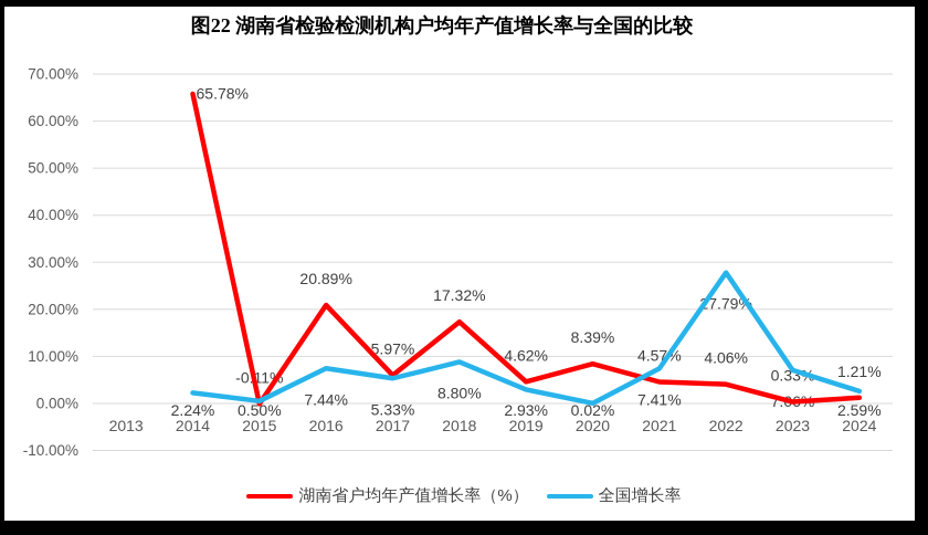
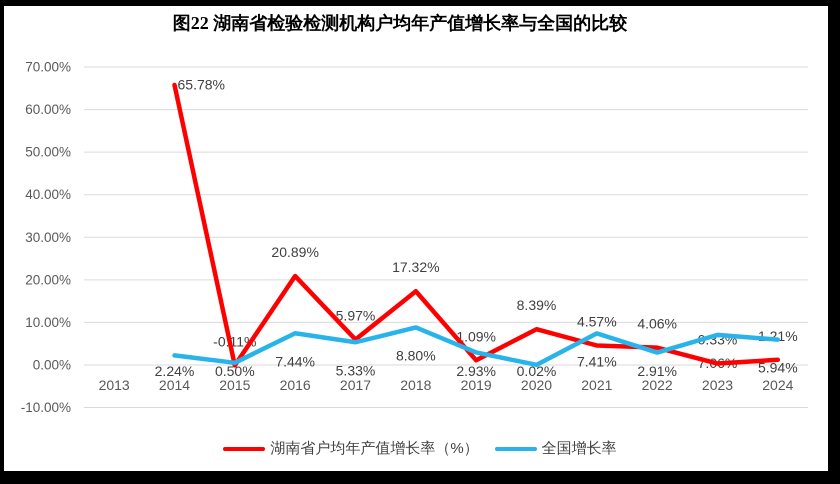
湖南省户均年产值增长率（%）/2019: 4.62% -> 1.09%
全国增长率/2022: 27.79% -> 2.91%
全国增长率/2024: 2.59% -> 5.94%
